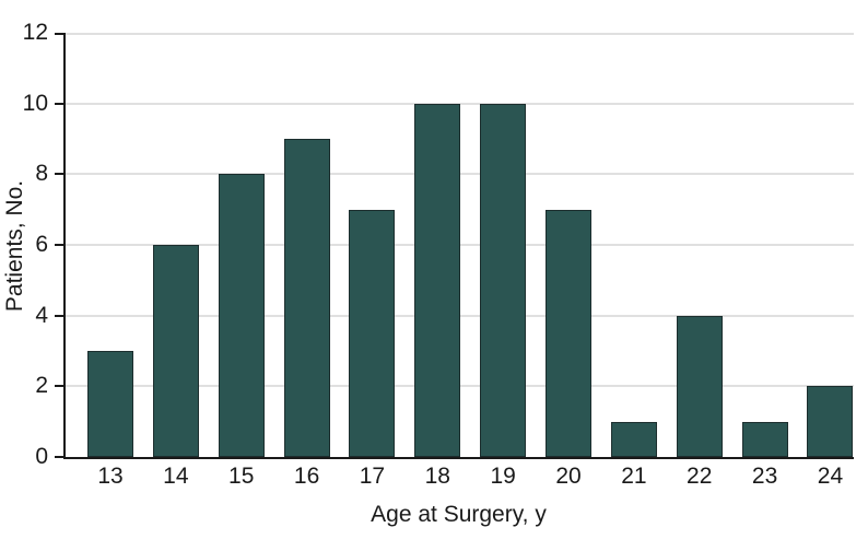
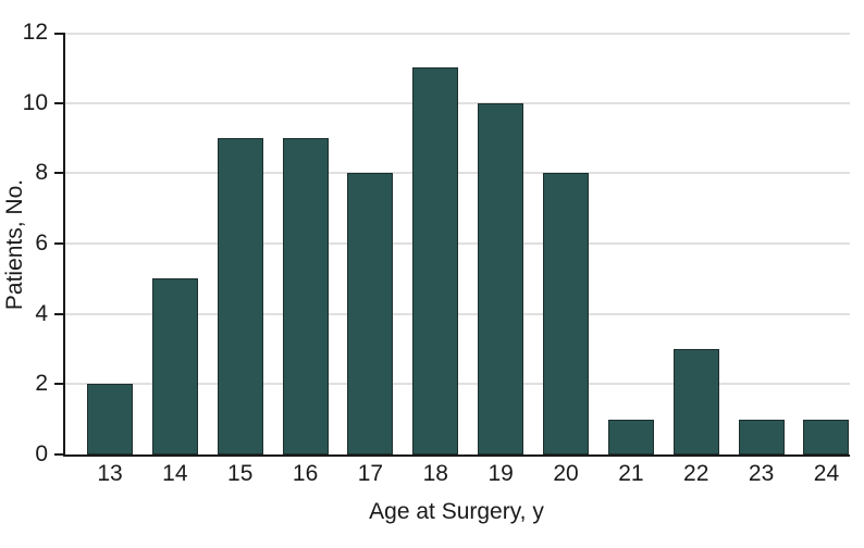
13: 3 -> 2
14: 6 -> 5
15: 8 -> 9
17: 7 -> 8
18: 10 -> 11
20: 7 -> 8
22: 4 -> 3
24: 2 -> 1
